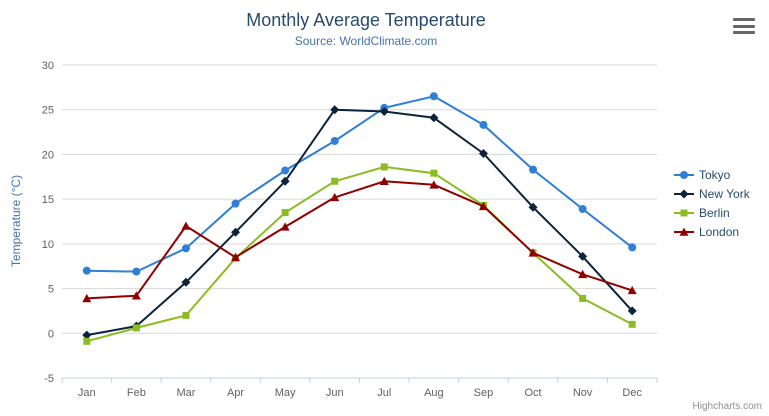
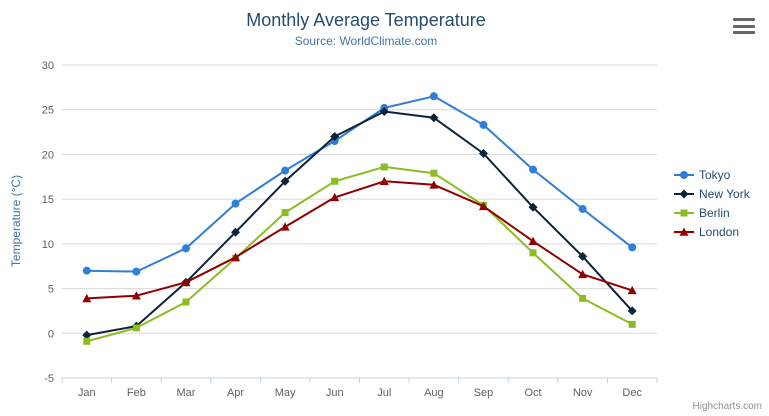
Berlin/Mar: 2 -> 4
London/Mar: 12 -> 6
New York/Jun: 25 -> 22
London/Oct: 9 -> 10
